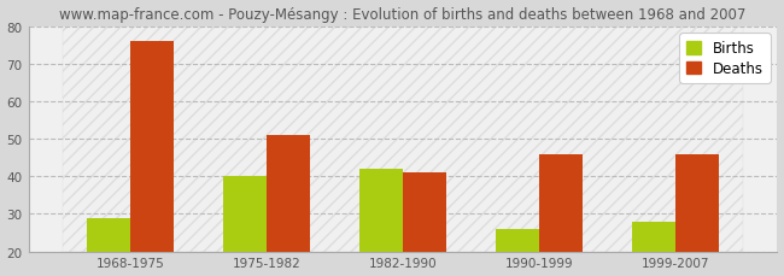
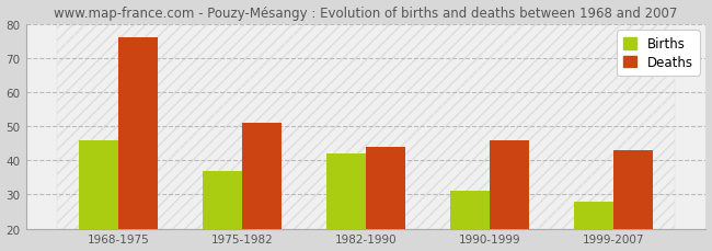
Births/1968-1975: 29 -> 46
Births/1975-1982: 40 -> 37
Deaths/1982-1990: 41 -> 44
Births/1990-1999: 26 -> 31
Deaths/1999-2007: 46 -> 43
